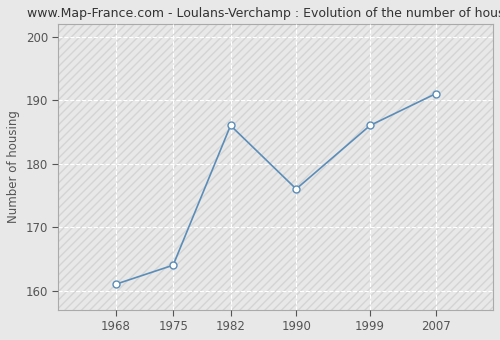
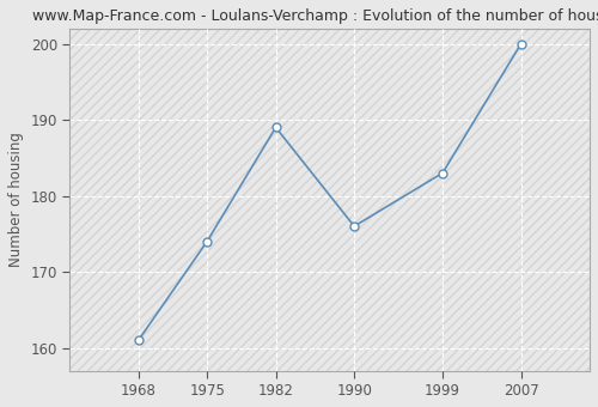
1975: 164 -> 174
1982: 186 -> 189
1999: 186 -> 183
2007: 191 -> 200
